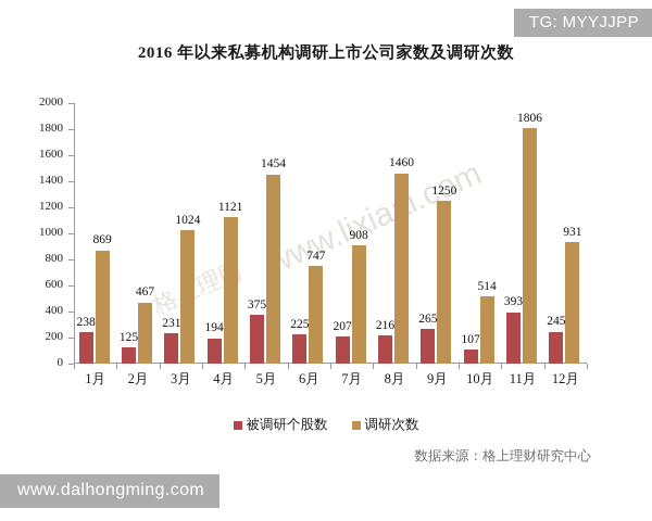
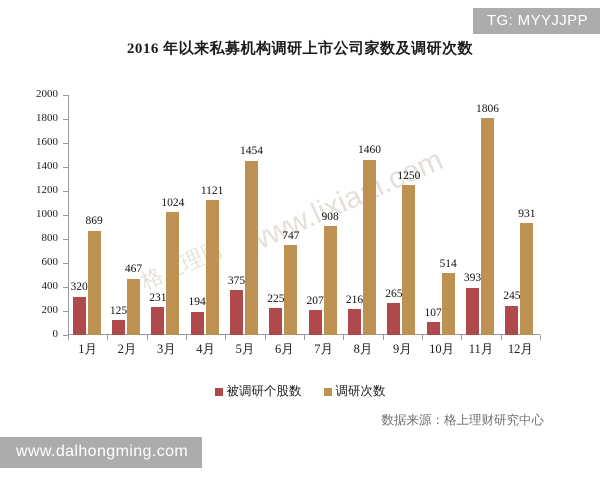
被调研个股数/1月: 238 -> 320
